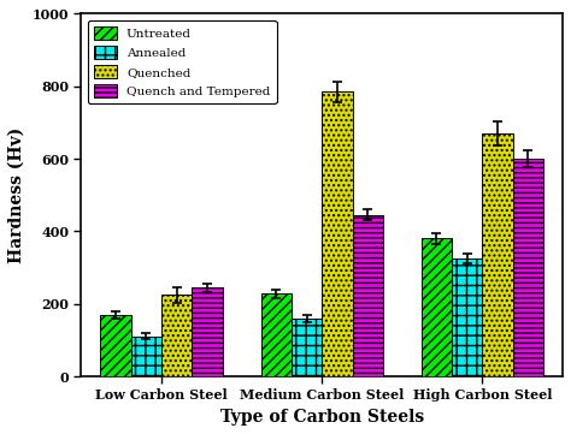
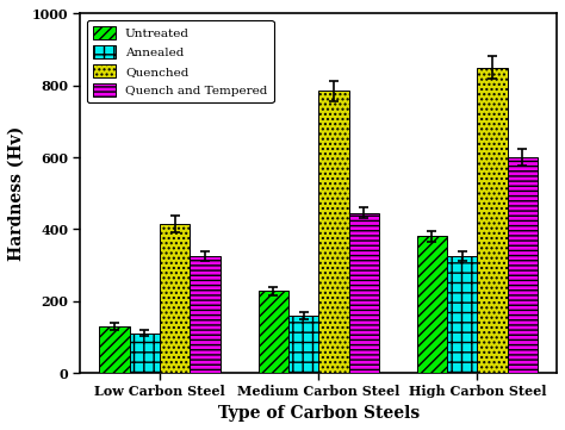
Untreated/Low Carbon Steel: 170 -> 130
Quenched/Low Carbon Steel: 225 -> 415
Quench and Tempered/Low Carbon Steel: 245 -> 325
Quenched/High Carbon Steel: 670 -> 850
